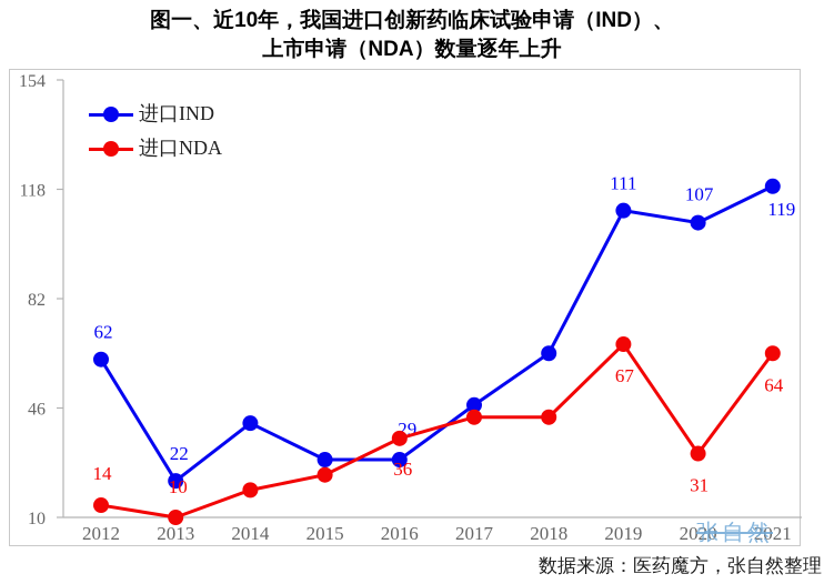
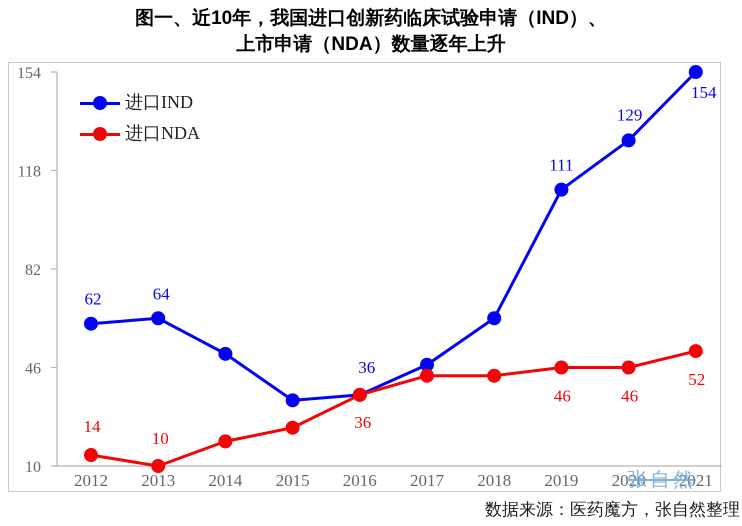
进口IND/2013: 22 -> 64
进口IND/2014: 41 -> 51
进口IND/2015: 29 -> 34
进口IND/2016: 29 -> 36
进口NDA/2019: 67 -> 46
进口IND/2020: 107 -> 129
进口NDA/2020: 31 -> 46
进口IND/2021: 119 -> 154
进口NDA/2021: 64 -> 52
